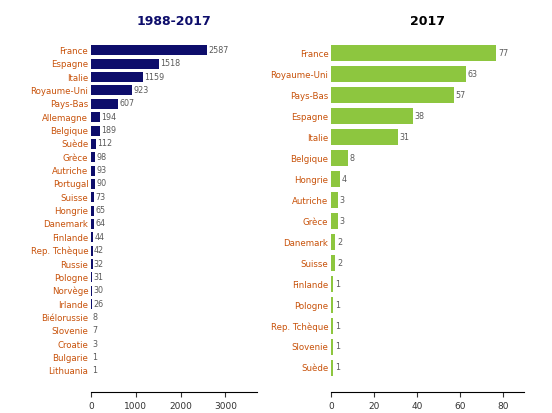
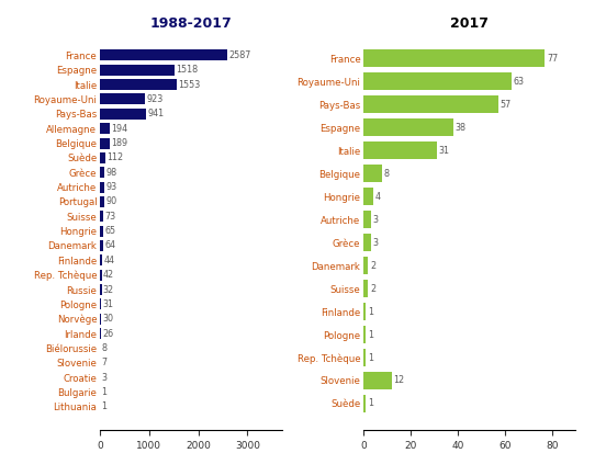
1988-2017/Italie: 1159 -> 1553
1988-2017/Pays-Bas: 607 -> 941
2017/Slovenie: 1 -> 12
